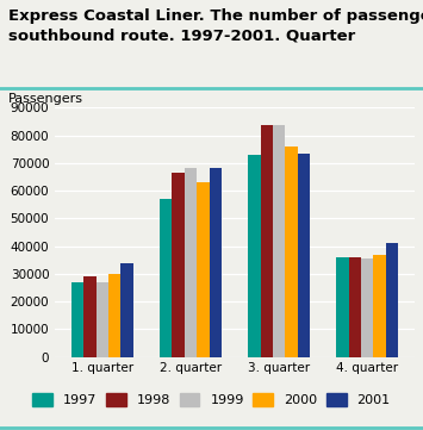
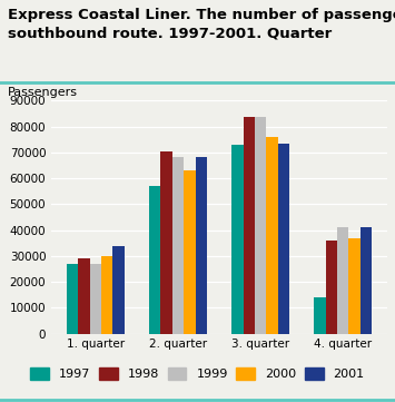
1998/2. quarter: 66500 -> 70500
1997/4. quarter: 36000 -> 14000
1999/4. quarter: 35500 -> 41000
